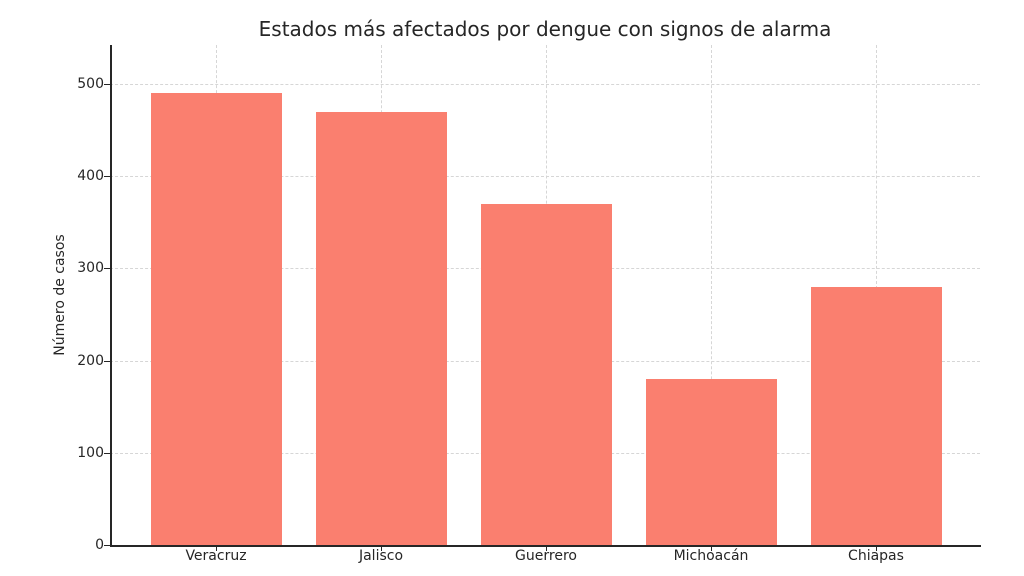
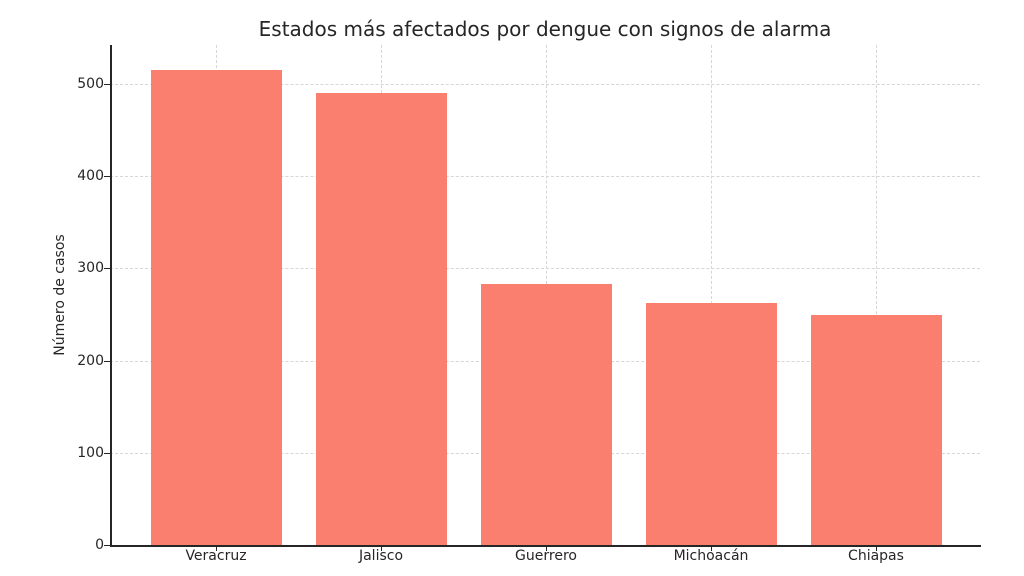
Veracruz: 490 -> 520
Jalisco: 470 -> 490
Guerrero: 370 -> 280
Michoacán: 180 -> 260
Chiapas: 280 -> 250
